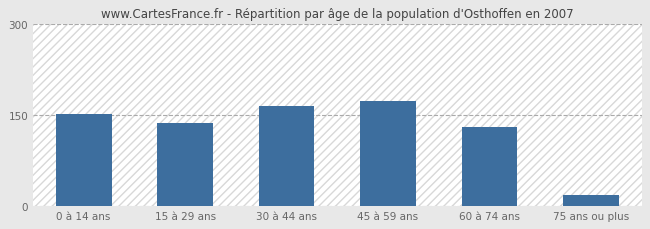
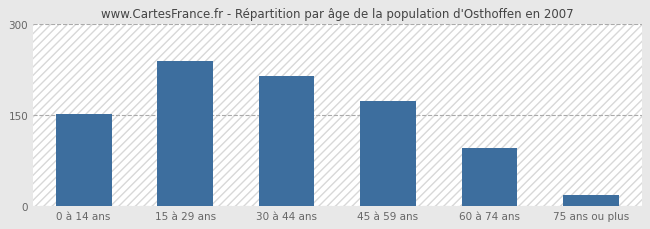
15 à 29 ans: 137 -> 240
30 à 44 ans: 165 -> 214
60 à 74 ans: 130 -> 96
